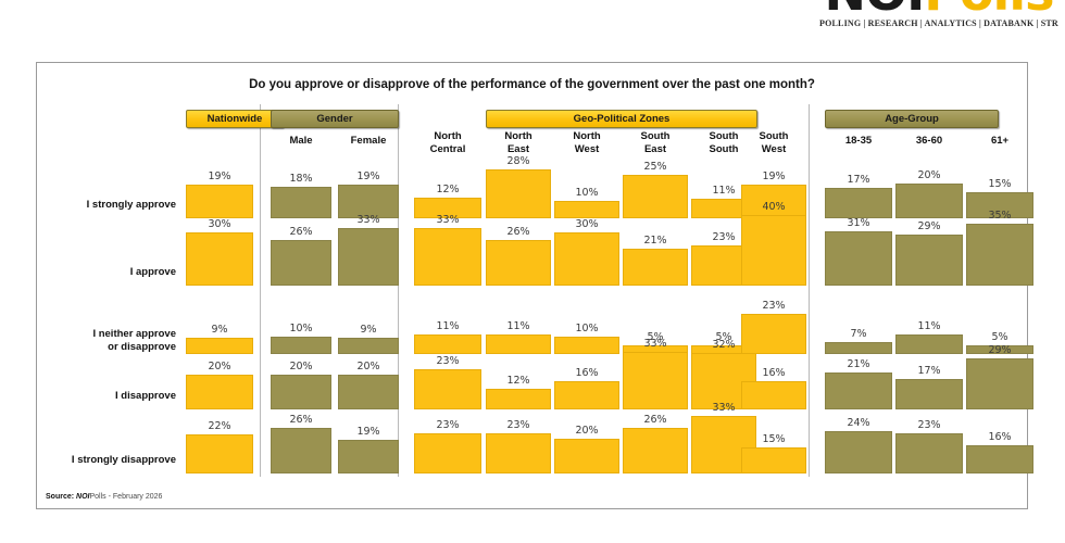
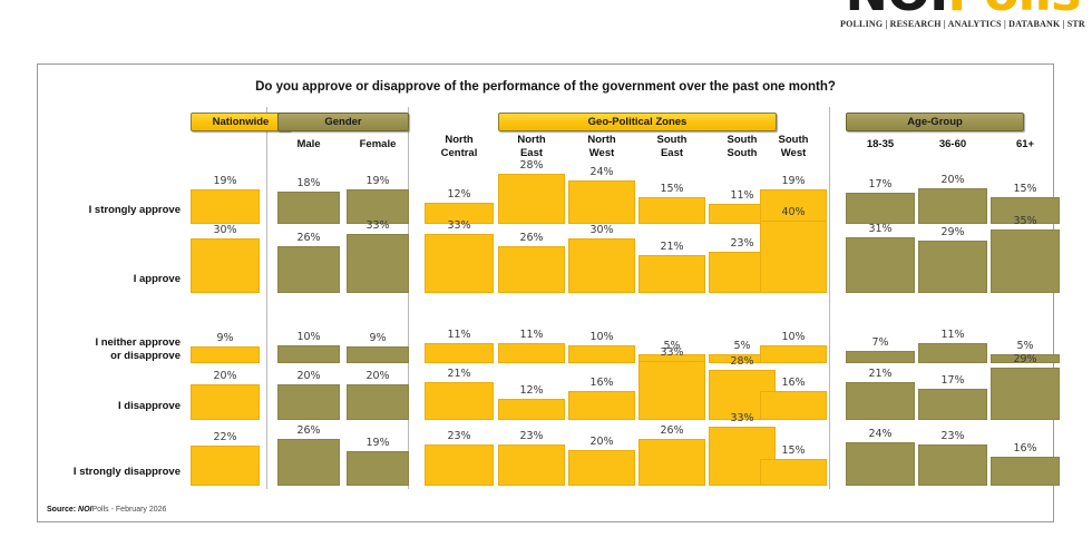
North West/I strongly approve: 10% -> 24%
South East/I strongly approve: 25% -> 15%
South West/I neither approve or disapprove: 23% -> 10%
North Central/I disapprove: 23% -> 21%
South South/I disapprove: 32% -> 28%
